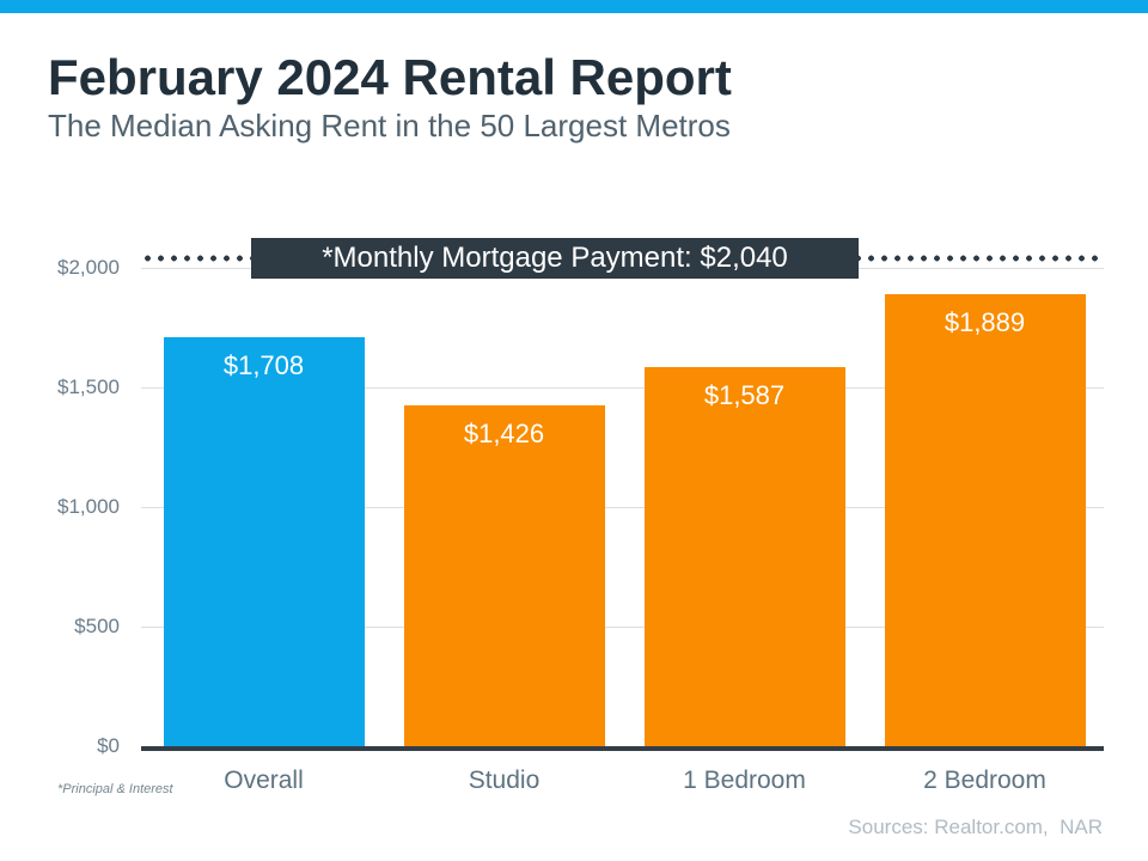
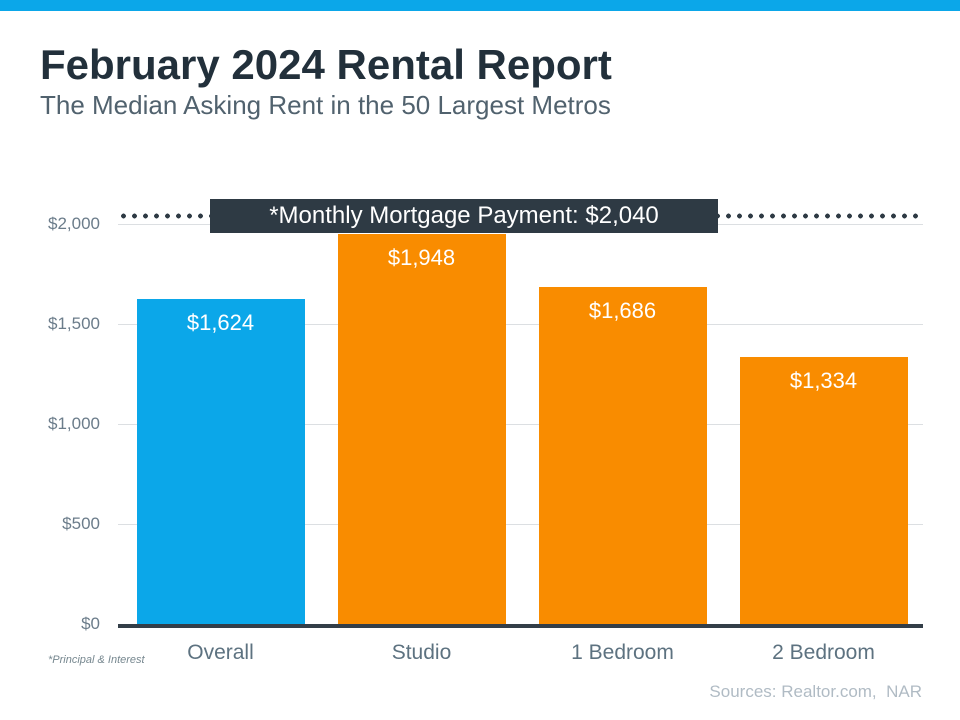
Overall: $1,708 -> $1,624
Studio: $1,426 -> $1,948
1 Bedroom: $1,587 -> $1,686
2 Bedroom: $1,889 -> $1,334
